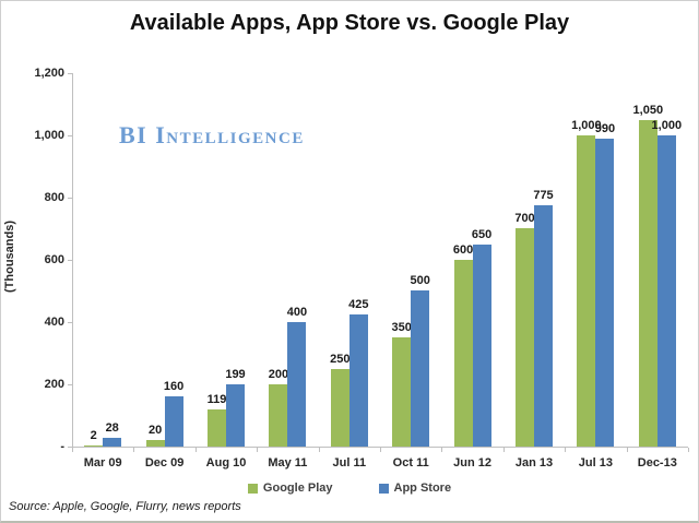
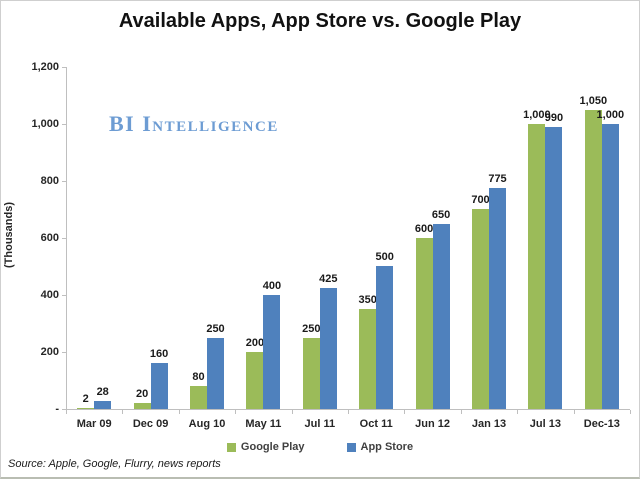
Google Play/Aug 10: 119 -> 80
App Store/Aug 10: 199 -> 250
